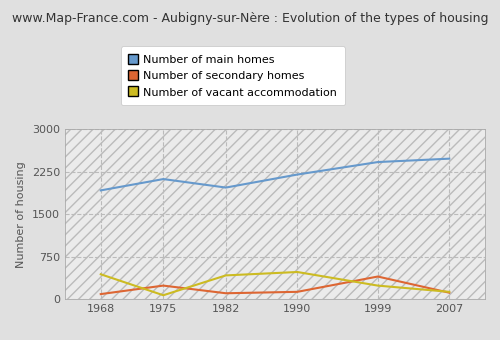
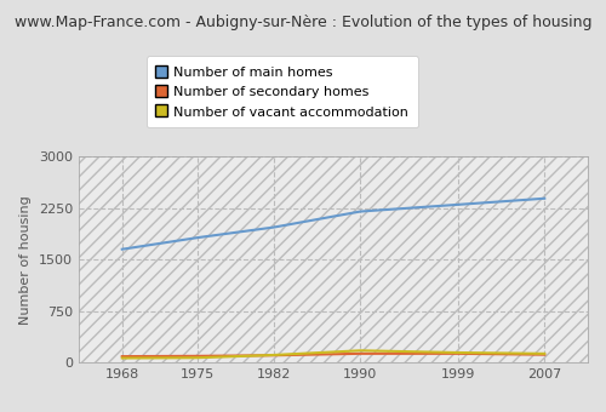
Number of main homes/1968: 1920 -> 1650
Number of vacant accommodation/1968: 440 -> 60
Number of main homes/1975: 2120 -> 1820
Number of secondary homes/1975: 240 -> 100
Number of vacant accommodation/1982: 420 -> 110
Number of vacant accommodation/1990: 480 -> 180
Number of main homes/1999: 2420 -> 2300
Number of secondary homes/1999: 400 -> 130
Number of vacant accommodation/1999: 240 -> 140
Number of main homes/2007: 2480 -> 2390
